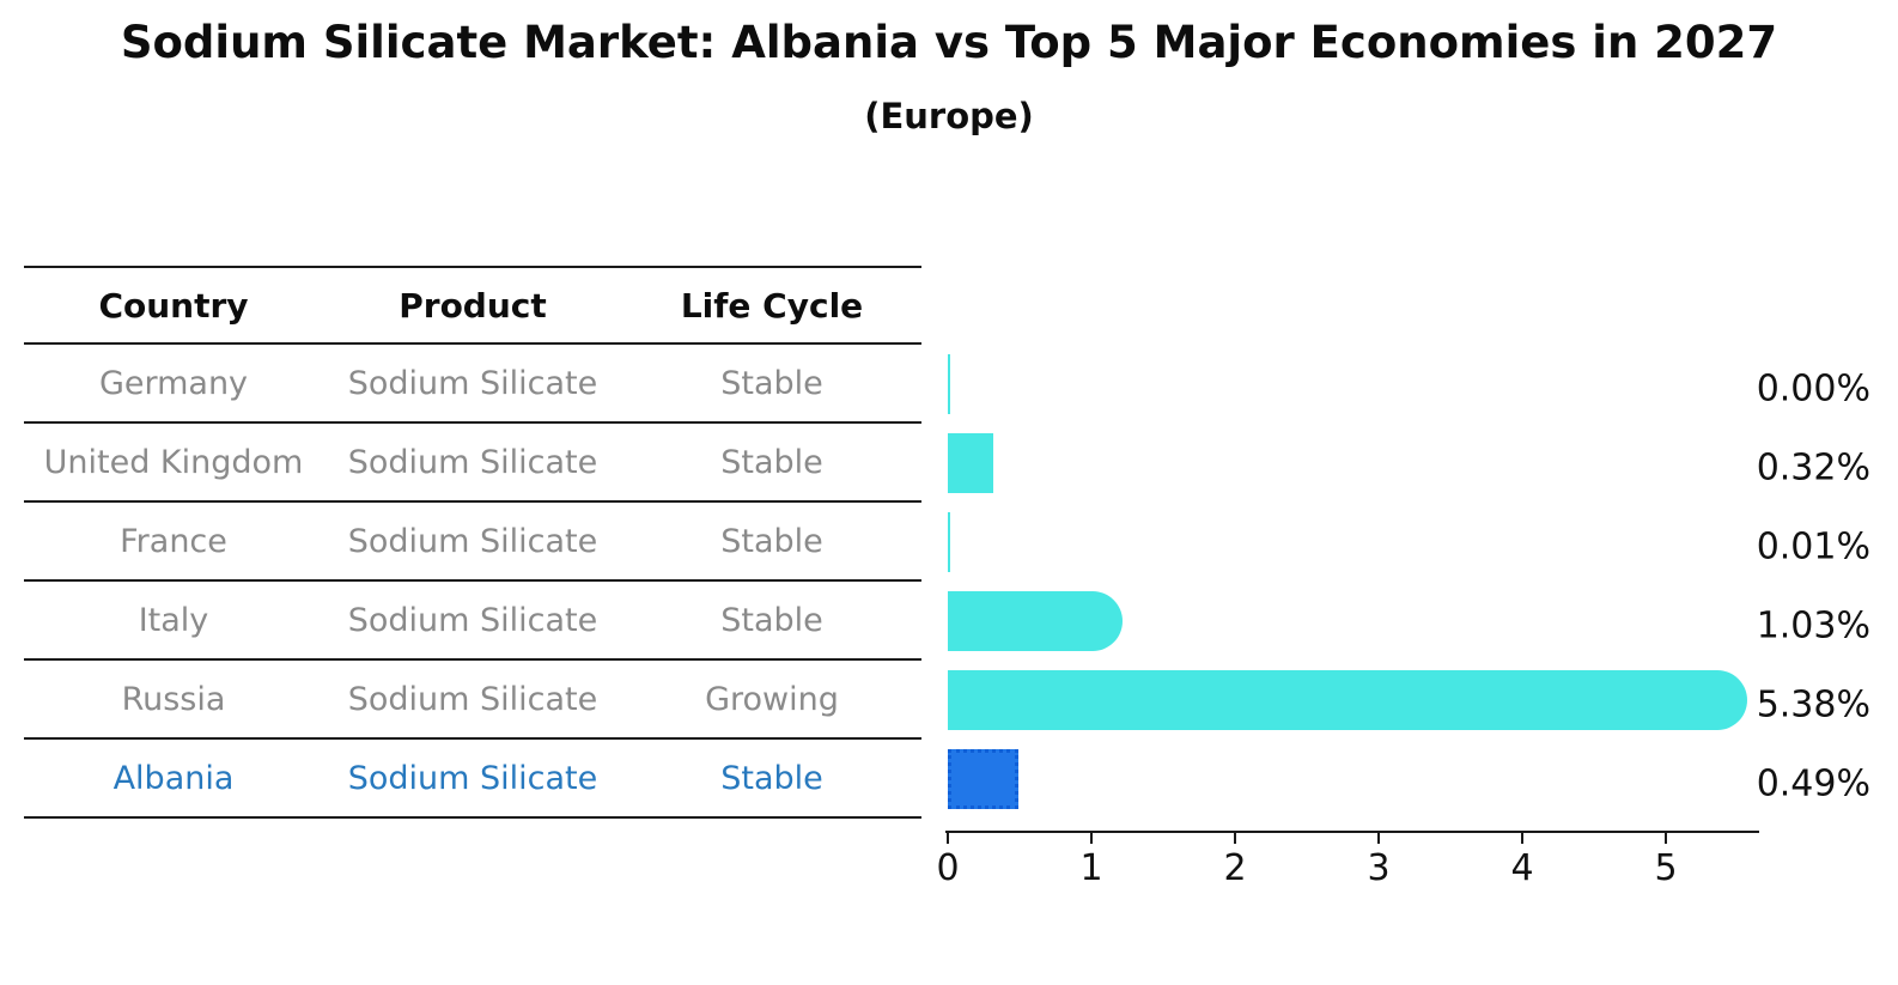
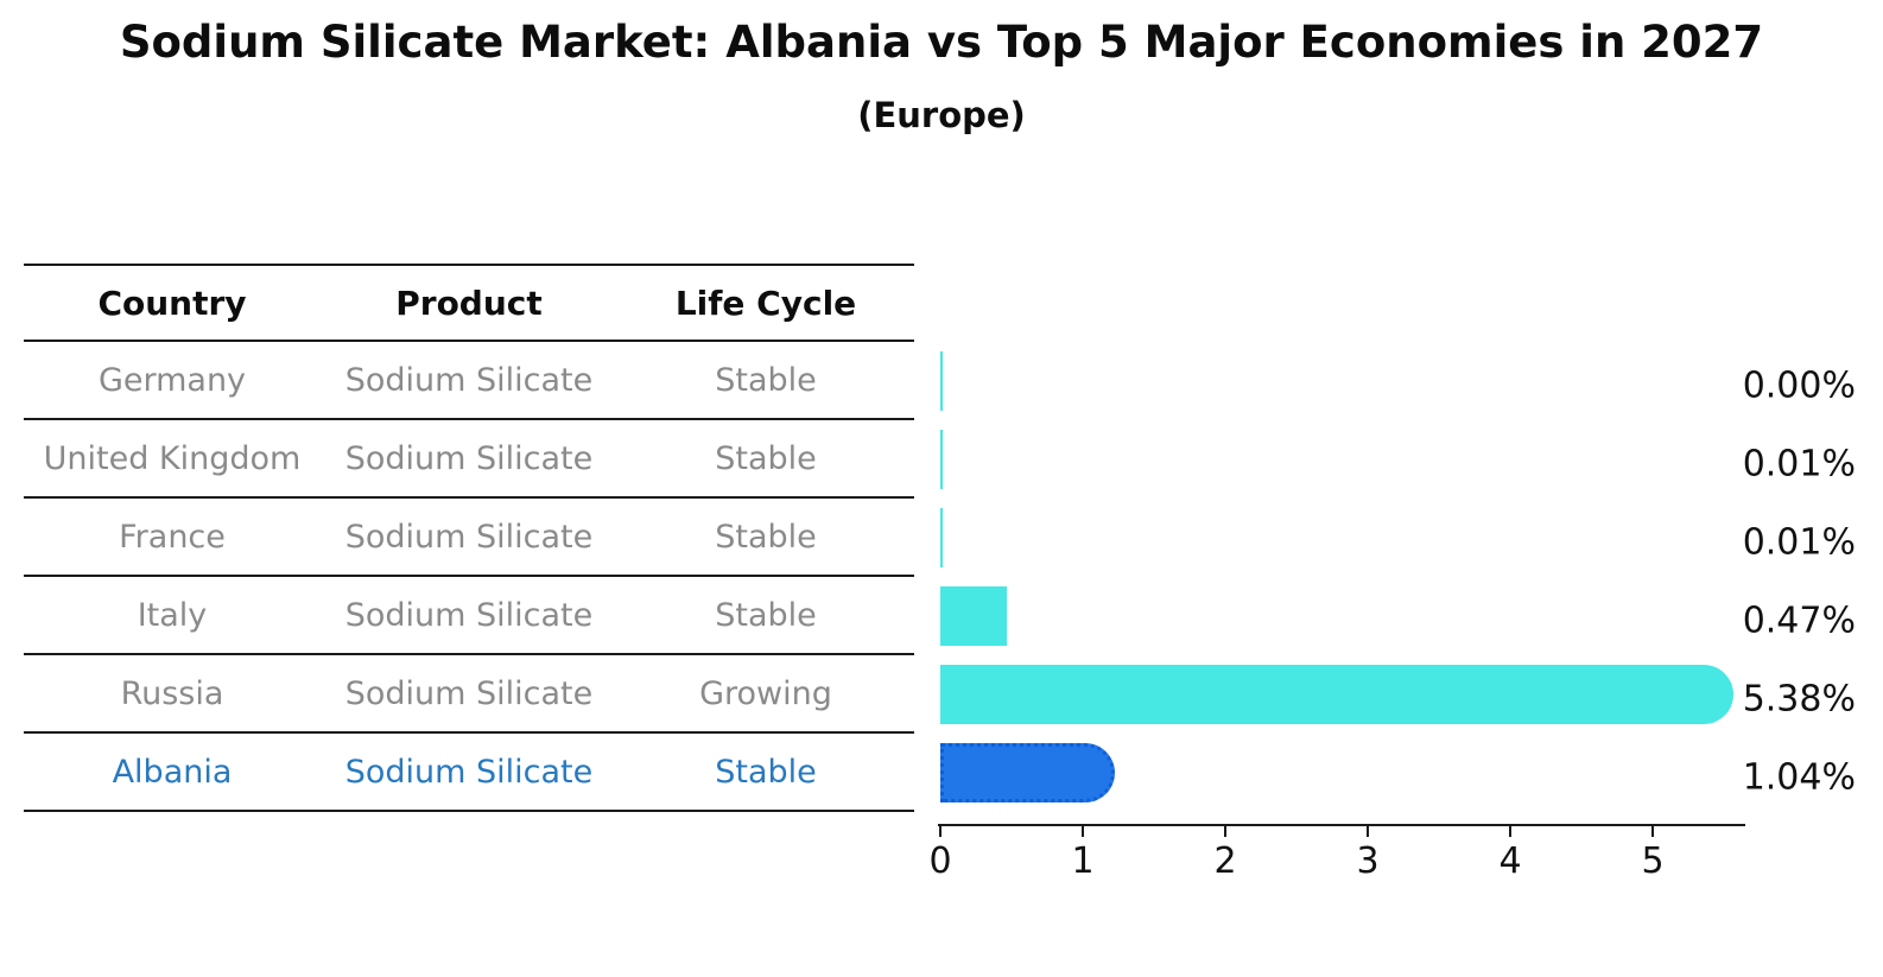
United Kingdom: 0.32% -> 0.01%
Italy: 1.03% -> 0.47%
Albania: 0.49% -> 1.04%
